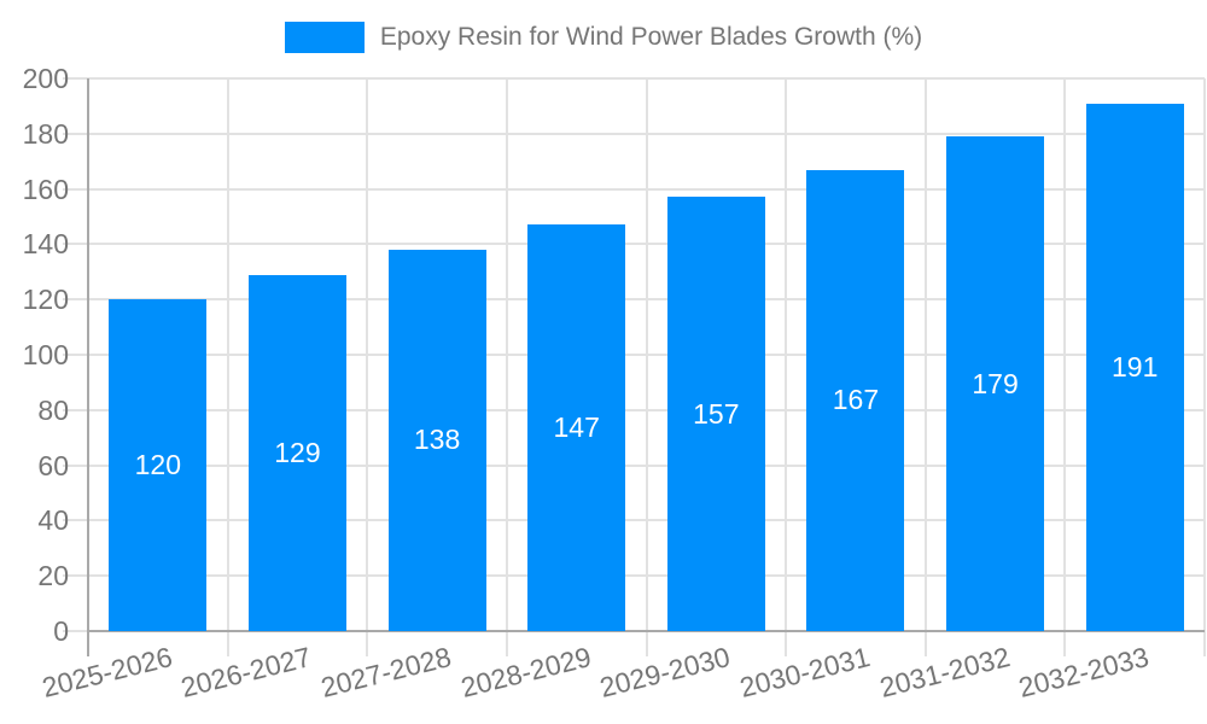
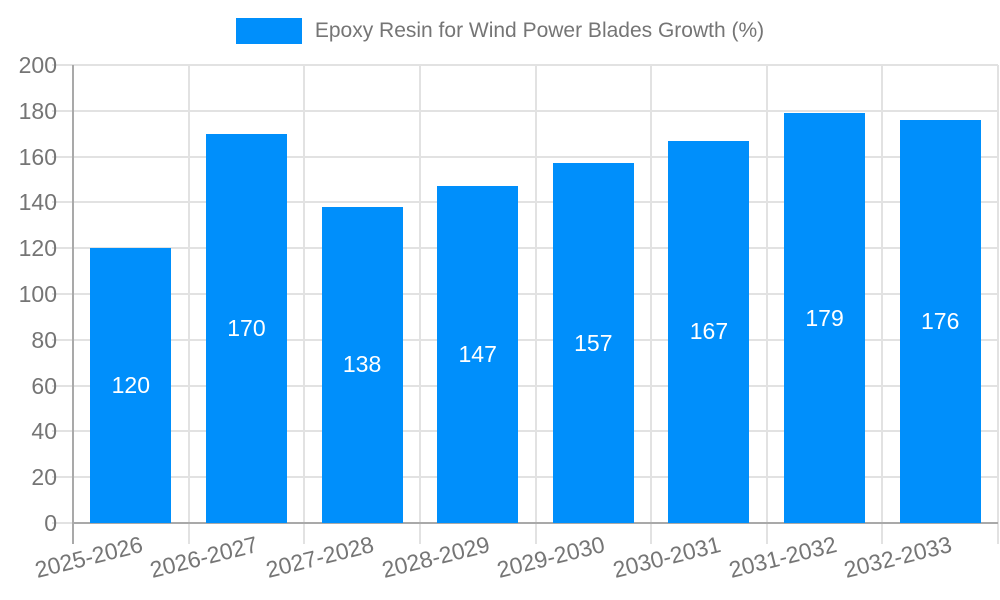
2026-2027: 129 -> 170
2032-2033: 191 -> 176
